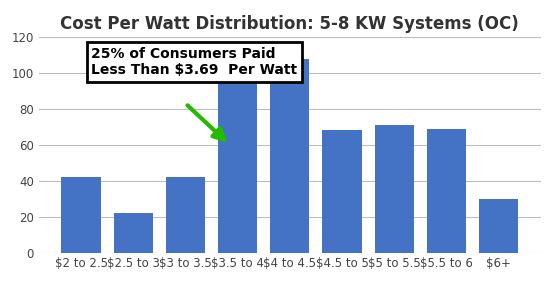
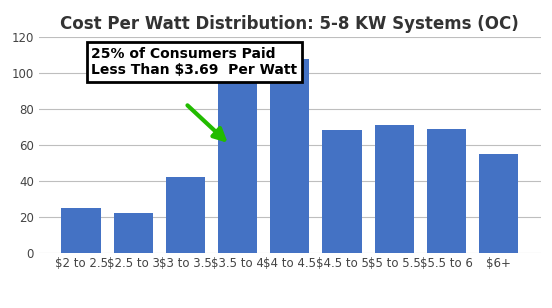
$2 to 2.5: 42 -> 25
$6+: 30 -> 55
